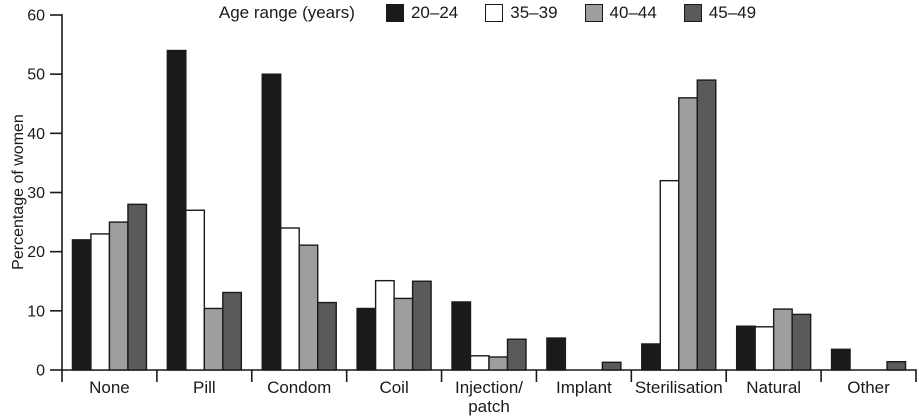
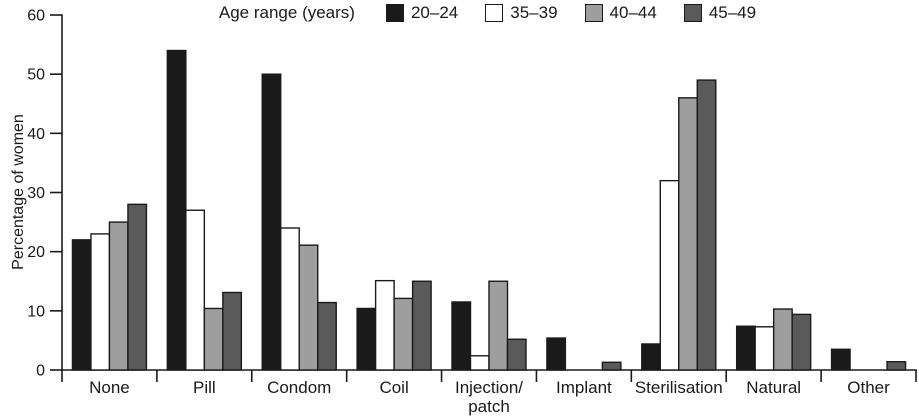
40–44/Injection/ patch: 2 -> 15
